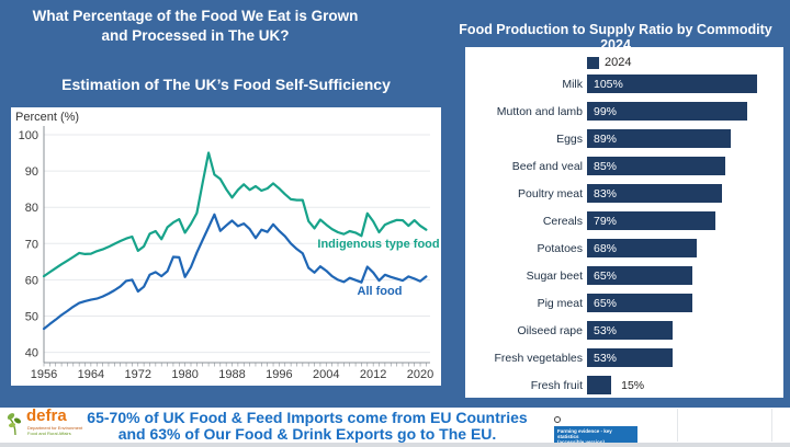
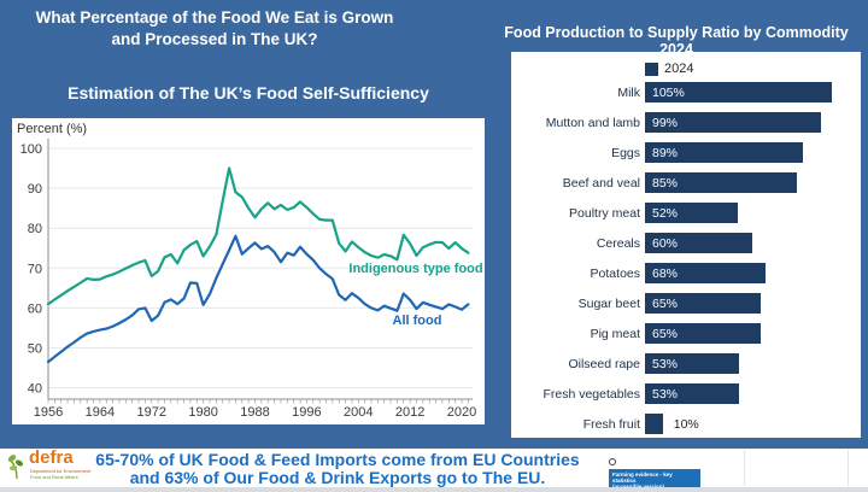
Food Production to Supply Ratio by Commodity 2024/Poultry meat: 83% -> 52%
Food Production to Supply Ratio by Commodity 2024/Cereals: 79% -> 60%
Food Production to Supply Ratio by Commodity 2024/Fresh fruit: 15% -> 10%
